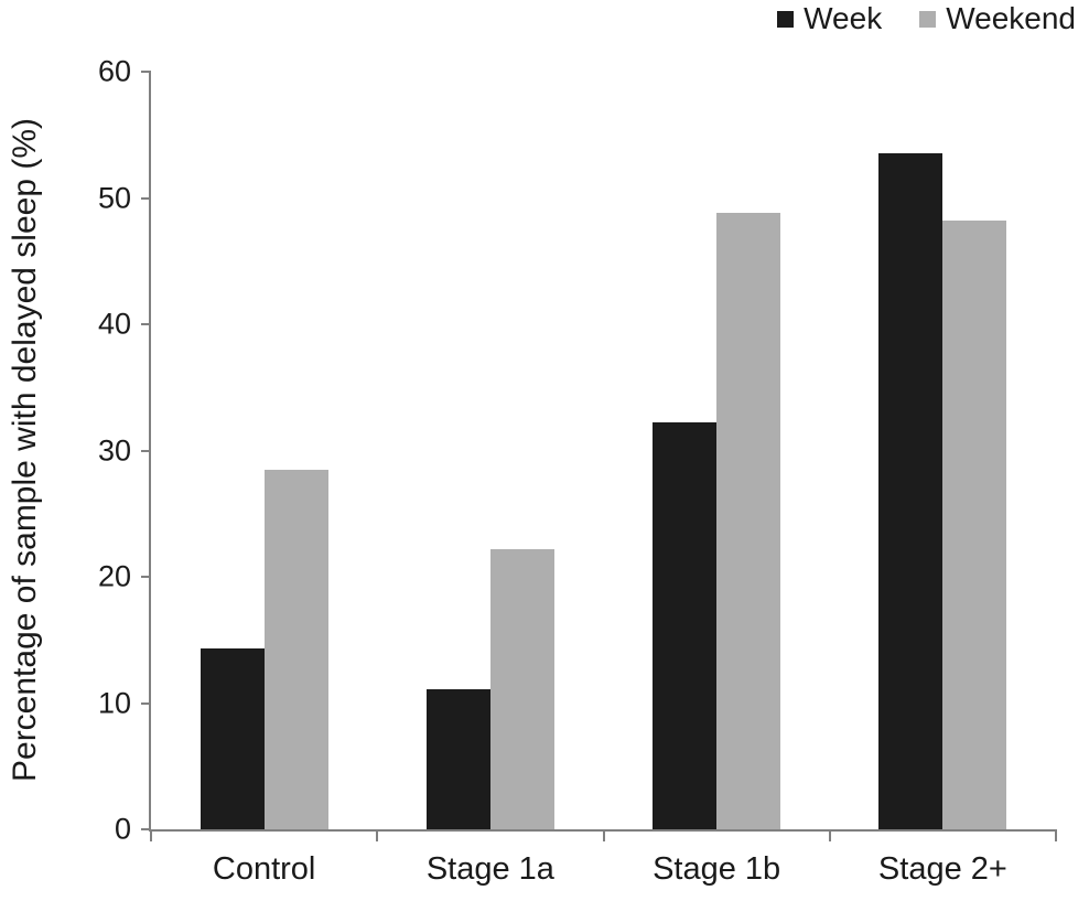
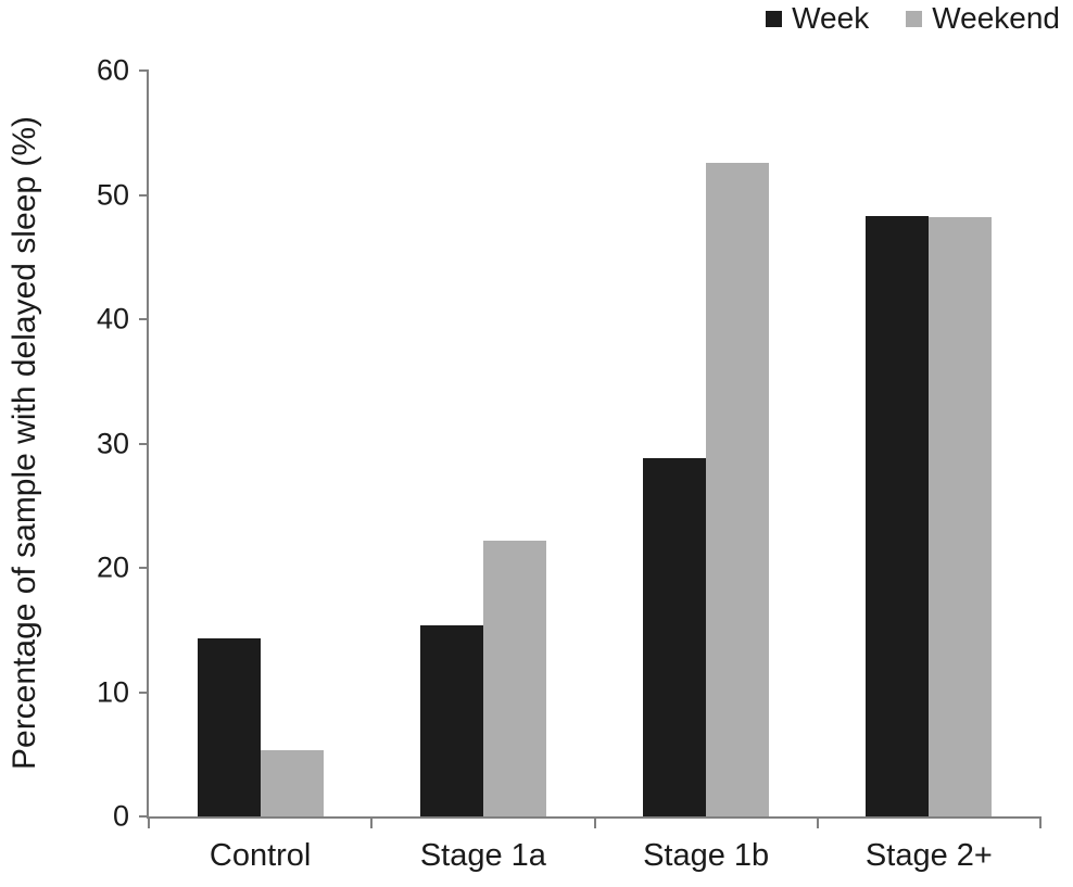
Weekend/Control: 28.5 -> 5.3
Week/Stage 1a: 11.1 -> 15.4
Week/Stage 1b: 32.2 -> 28.8
Weekend/Stage 1b: 48.8 -> 52.6
Week/Stage 2+: 53.5 -> 48.3
